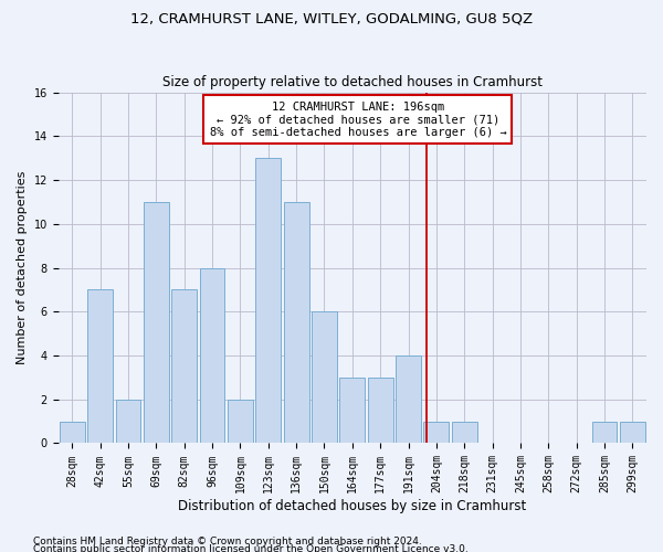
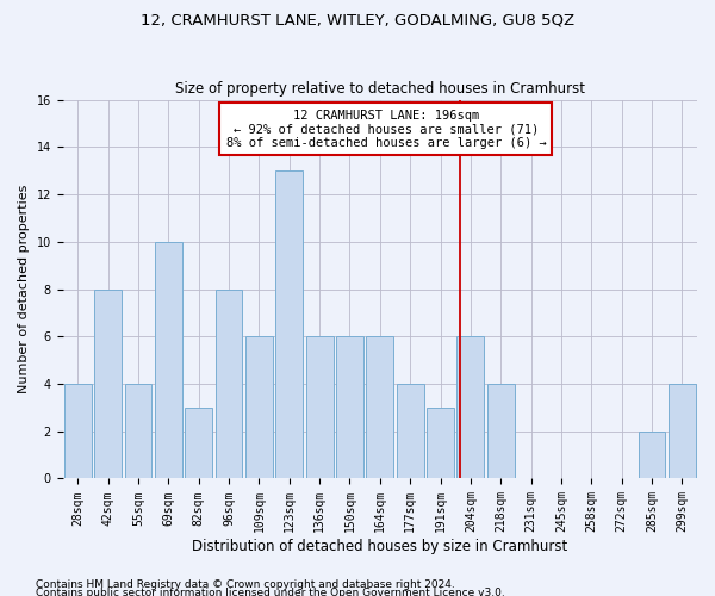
28sqm: 1 -> 4
42sqm: 7 -> 8
55sqm: 2 -> 4
69sqm: 11 -> 10
82sqm: 7 -> 3
109sqm: 2 -> 6
136sqm: 11 -> 6
164sqm: 3 -> 6
177sqm: 3 -> 4
191sqm: 4 -> 3
204sqm: 1 -> 6
218sqm: 1 -> 4
285sqm: 1 -> 2
299sqm: 1 -> 4
